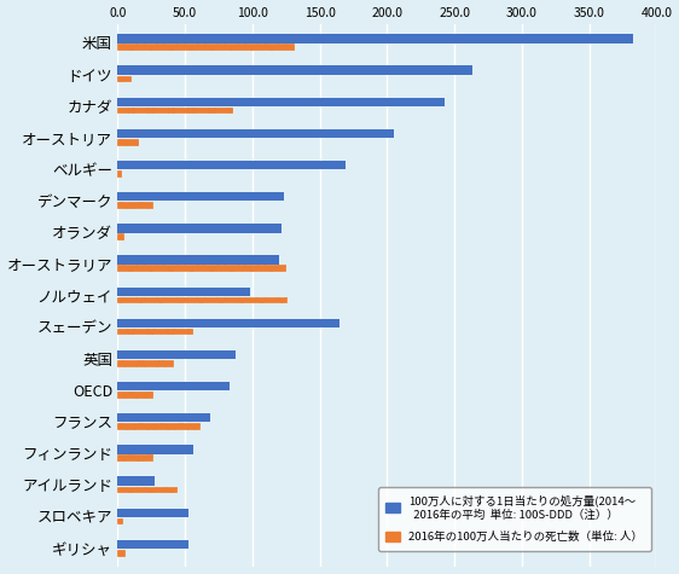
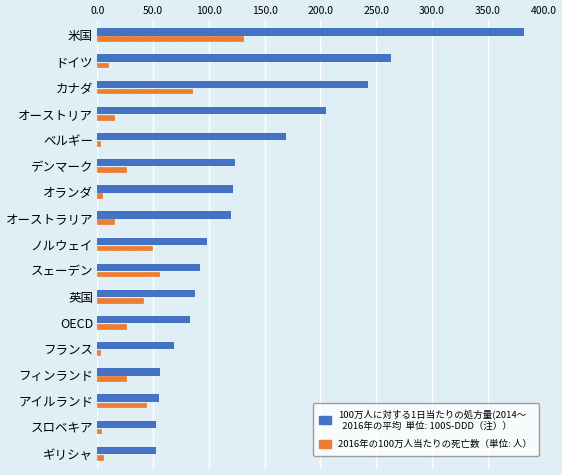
2016年の100万人当たりの死亡数（単位: 人）/オーストラリア: 124 -> 15
2016年の100万人当たりの死亡数（単位: 人）/ノルウェイ: 125 -> 49
100万人に対する1日当たりの処方量(2014～ 2016年の平均 単位: 100S-DDD（注））/スェーデン: 165 -> 92
2016年の100万人当たりの死亡数（単位: 人）/フランス: 61 -> 3
100万人に対する1日当たりの処方量(2014～ 2016年の平均 単位: 100S-DDD（注））/アイルランド: 28 -> 56
